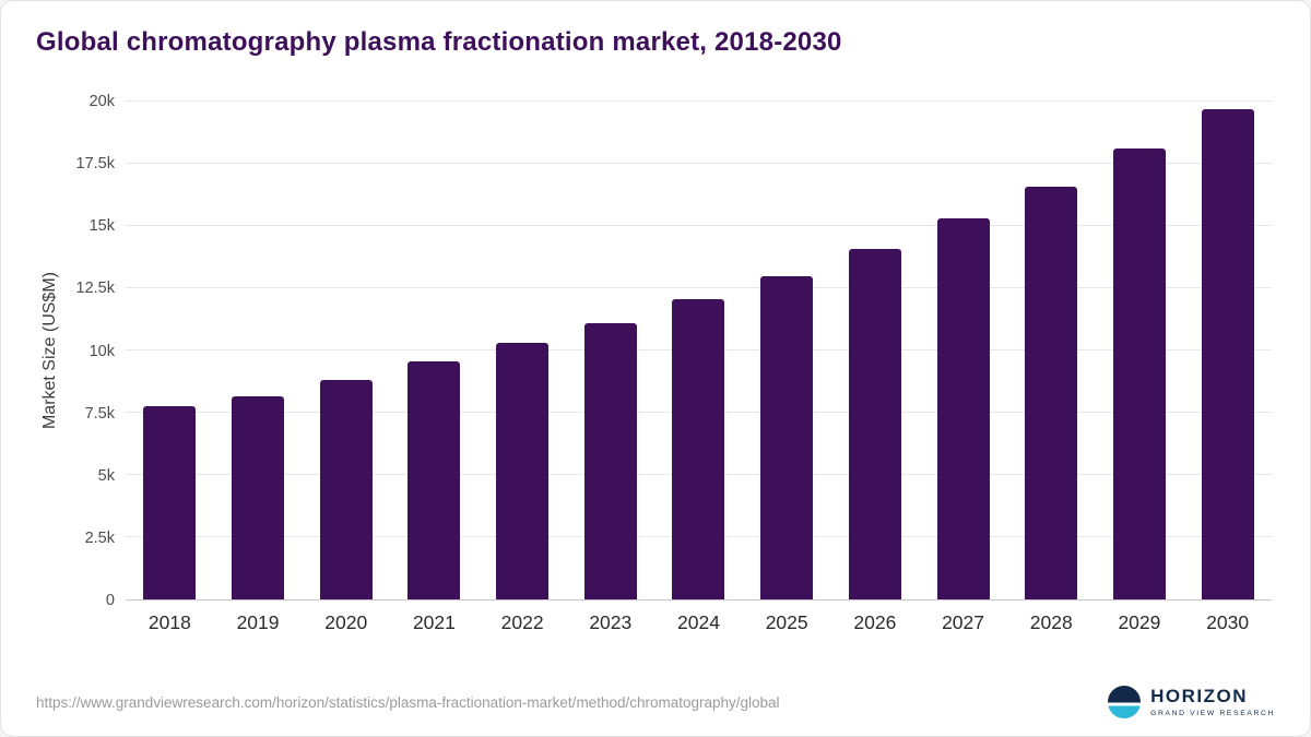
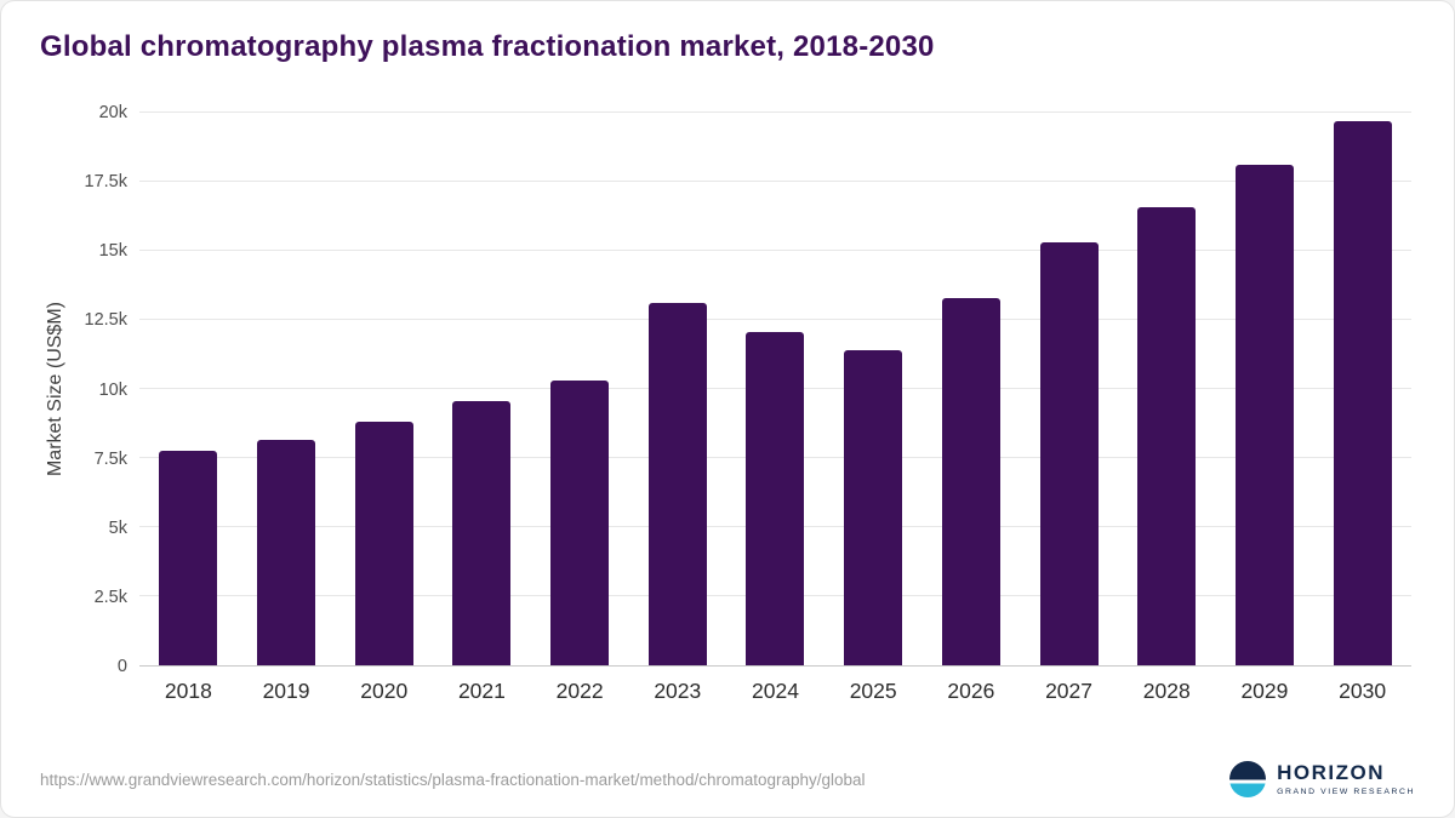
2023: 11.1k -> 13.1k
2025: 13.0k -> 11.4k
2026: 14.1k -> 13.3k
